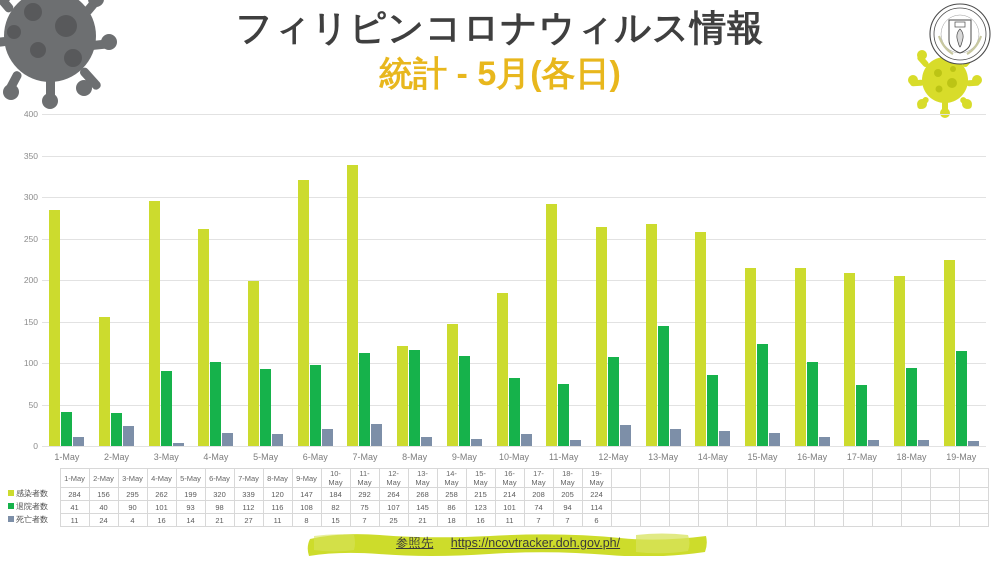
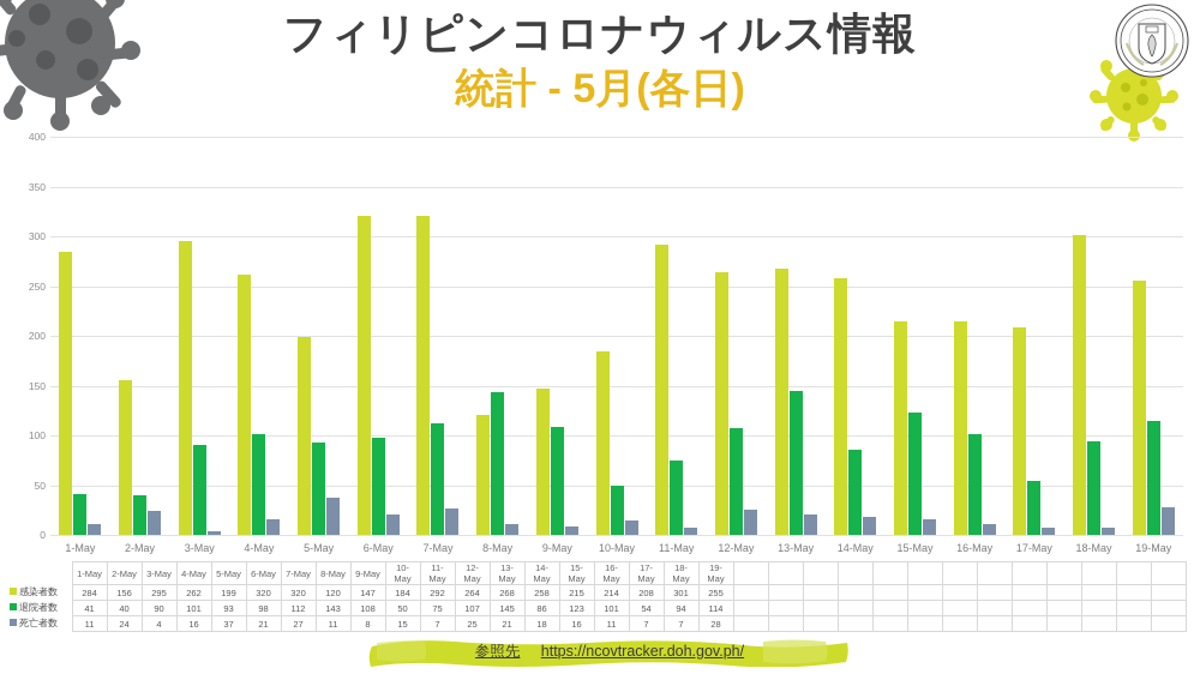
死亡者数/5-May: 14 -> 37
感染者数/7-May: 339 -> 320
退院者数/8-May: 116 -> 143
退院者数/10-May: 82 -> 50
退院者数/17-May: 74 -> 54
感染者数/18-May: 205 -> 301
感染者数/19-May: 224 -> 255
死亡者数/19-May: 6 -> 28
